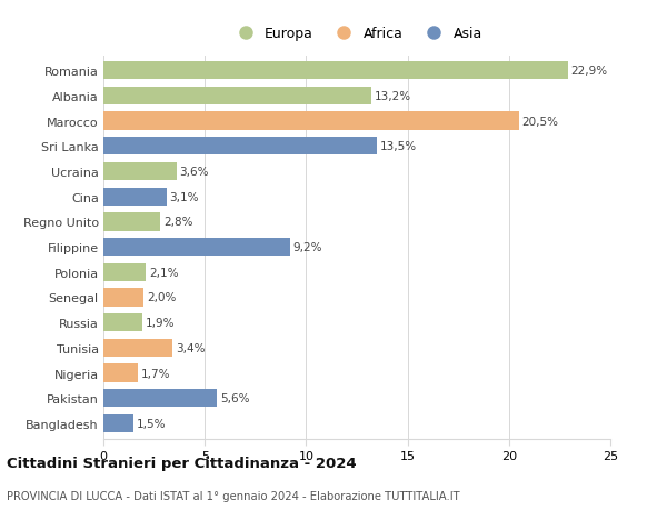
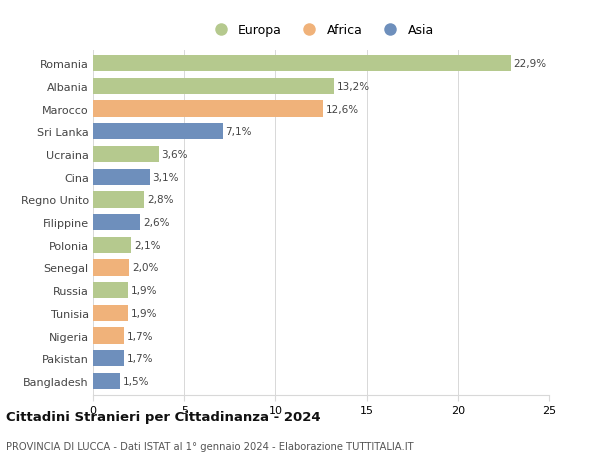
Marocco: 20,5% -> 12,6%
Sri Lanka: 13,5% -> 7,1%
Filippine: 9,2% -> 2,6%
Tunisia: 3,4% -> 1,9%
Pakistan: 5,6% -> 1,7%
